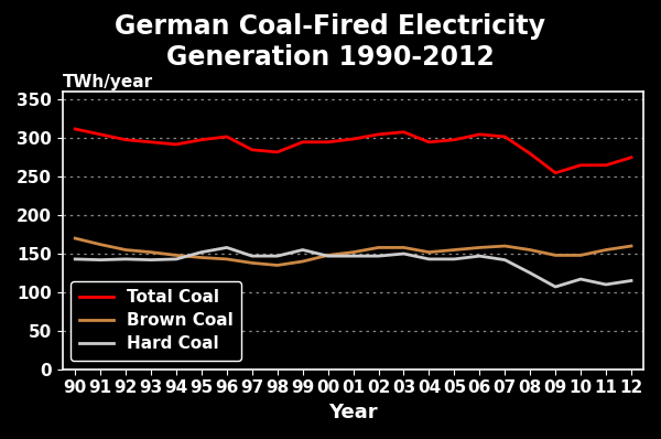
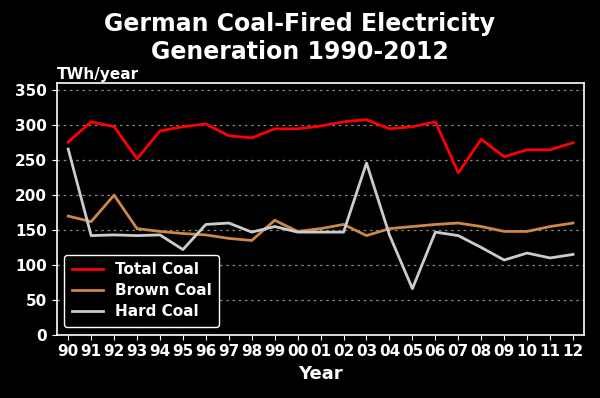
Total Coal/90: 312 -> 276
Hard Coal/90: 143 -> 266
Brown Coal/92: 155 -> 200
Total Coal/93: 295 -> 252
Hard Coal/95: 152 -> 122
Hard Coal/97: 147 -> 160
Brown Coal/99: 140 -> 164
Brown Coal/03: 158 -> 142
Hard Coal/03: 150 -> 246
Hard Coal/05: 143 -> 66
Total Coal/07: 302 -> 232
